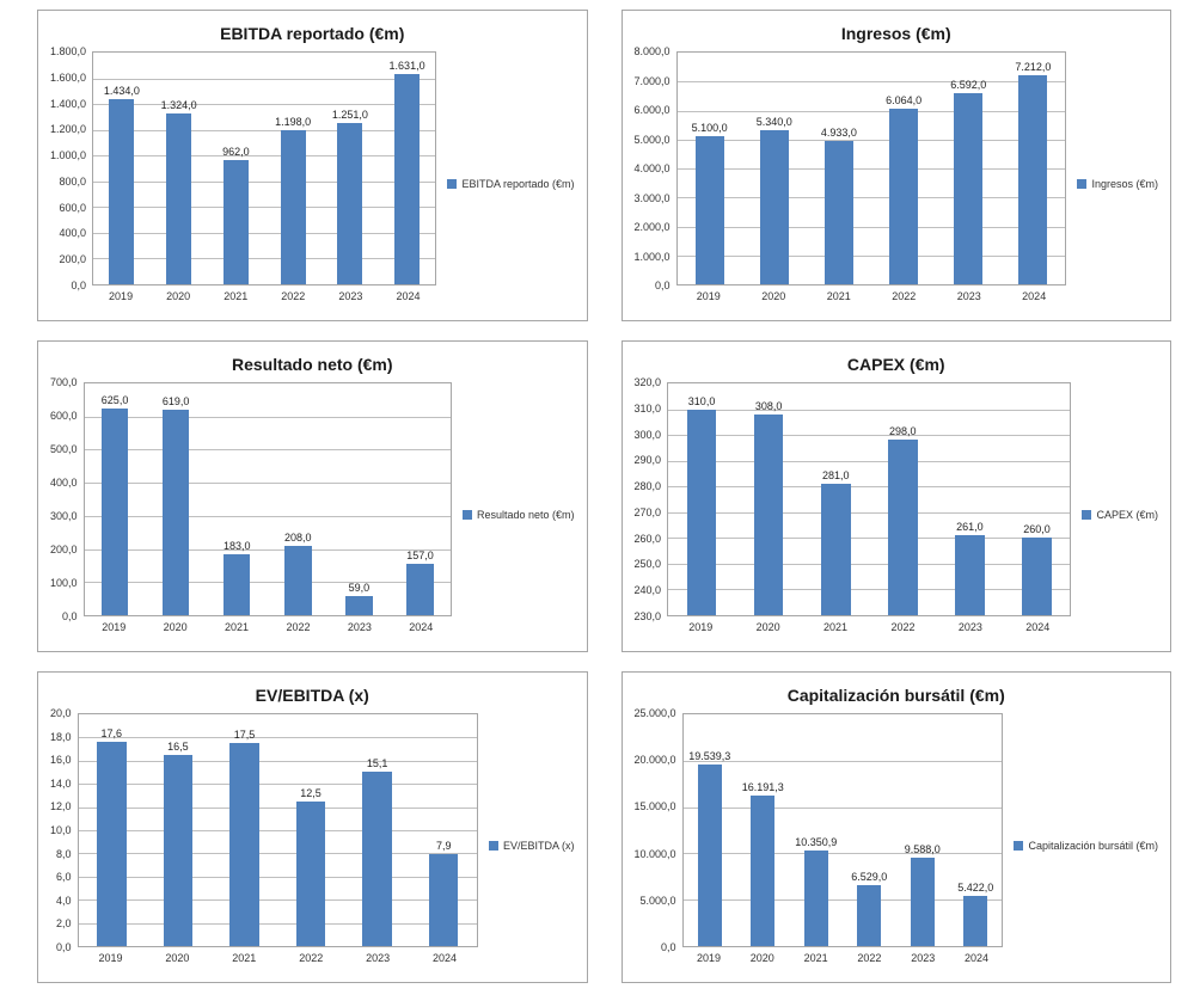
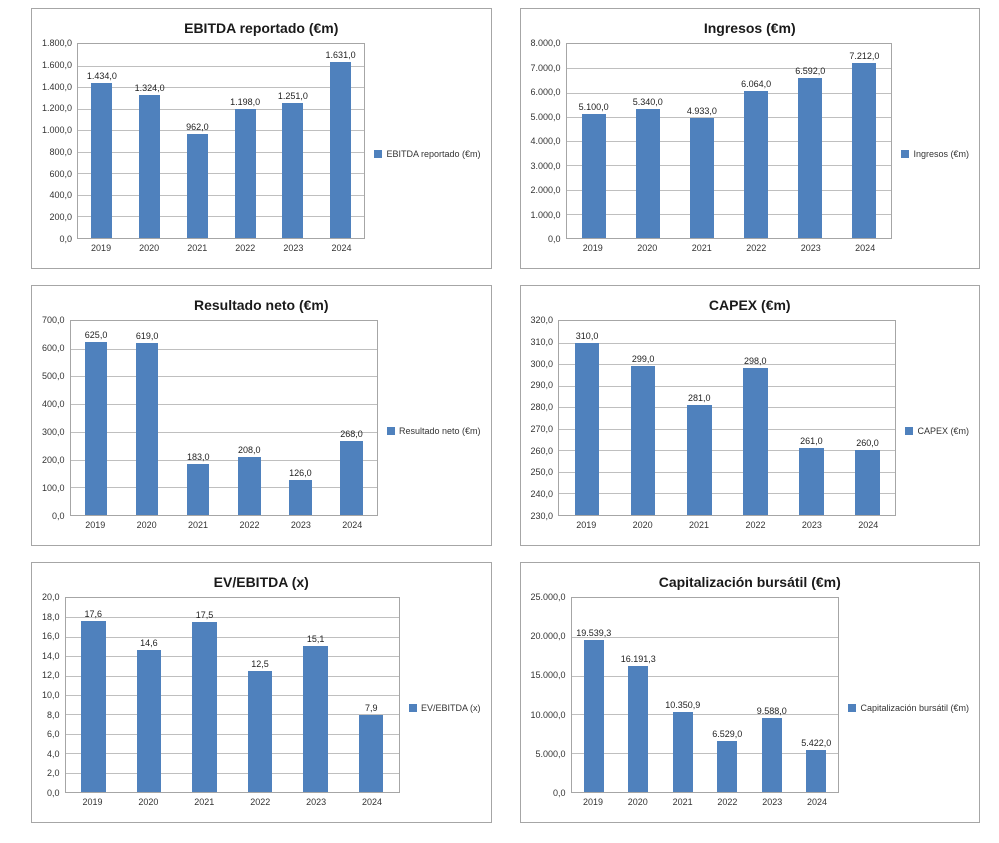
Resultado neto (€m)/2023: 59,0 -> 126,0
Resultado neto (€m)/2024: 157,0 -> 268,0
CAPEX (€m)/2020: 308,0 -> 299,0
EV/EBITDA (x)/2020: 16,5 -> 14,6
